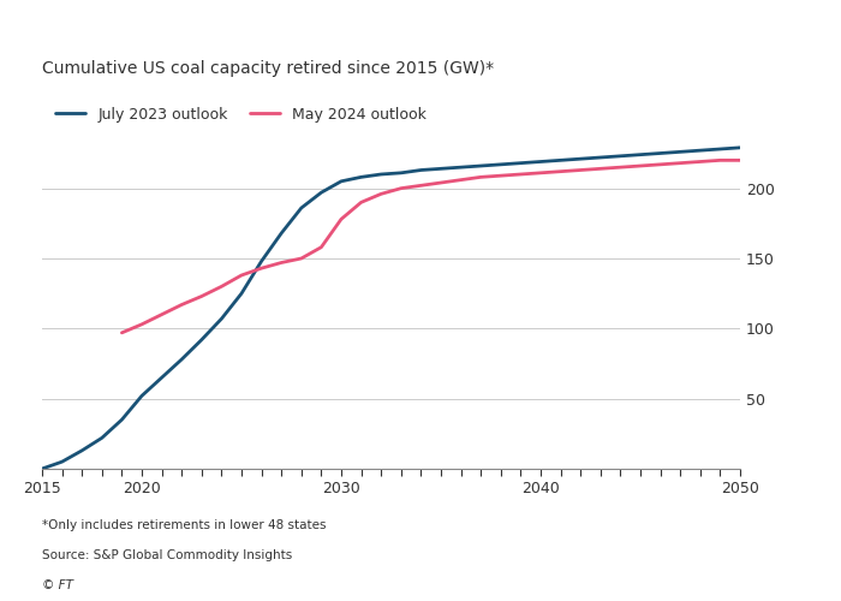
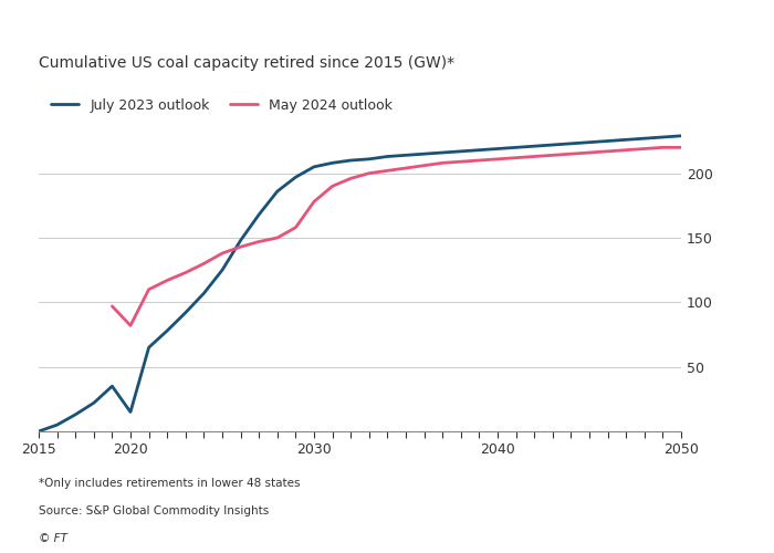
July 2023 outlook/2020: 52 -> 15
May 2024 outlook/2020: 103 -> 82
